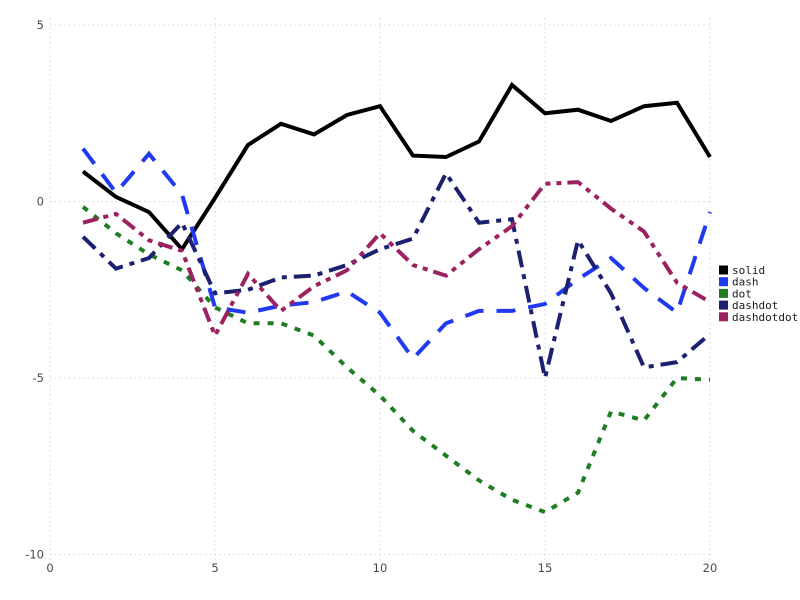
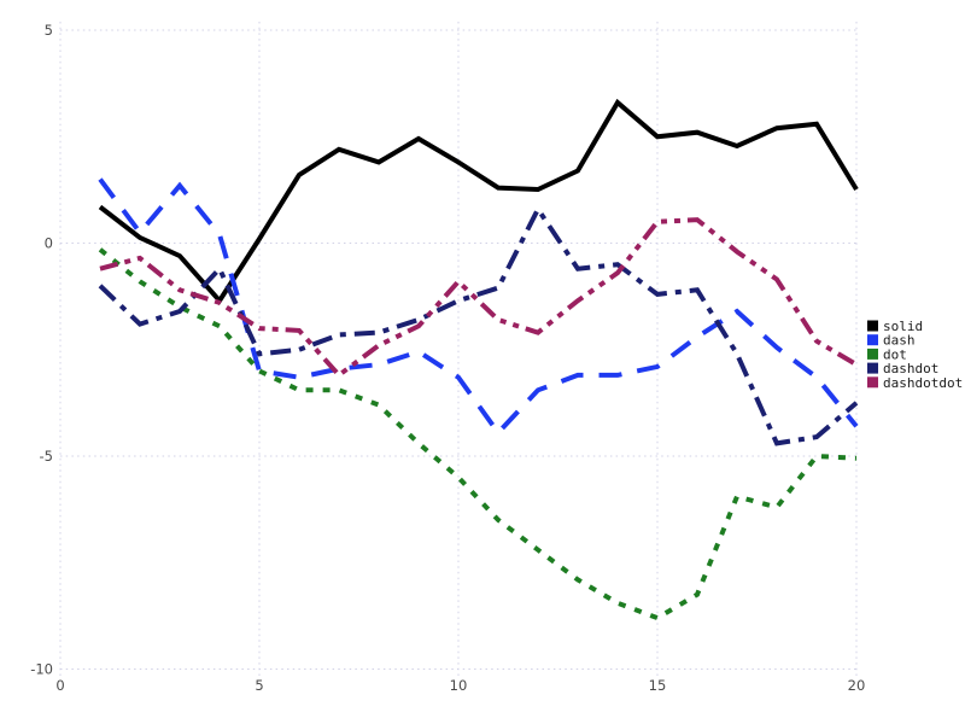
dashdotdot/5: -3.8 -> -2.0
solid/10: 2.7 -> 1.9
dashdot/15: -5.0 -> -1.2
dash/20: -0.3 -> -4.3
